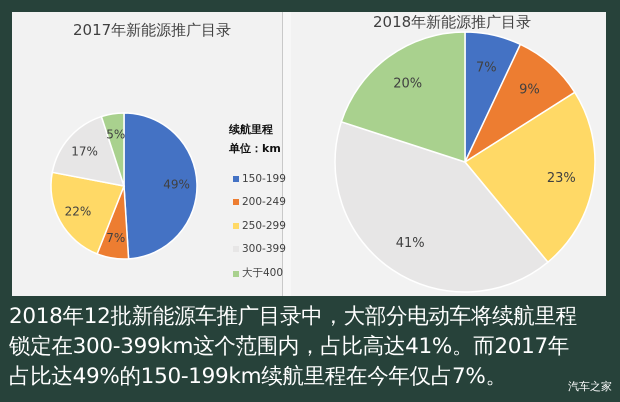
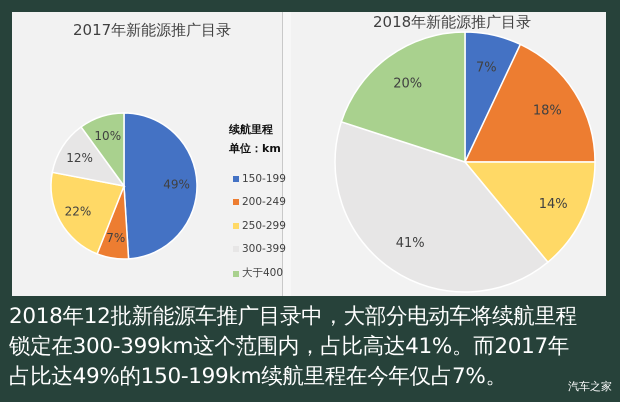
2017年新能源推广目录/300-399: 17% -> 12%
2017年新能源推广目录/大于400: 5% -> 10%
2018年新能源推广目录/200-249: 9% -> 18%
2018年新能源推广目录/250-299: 23% -> 14%
